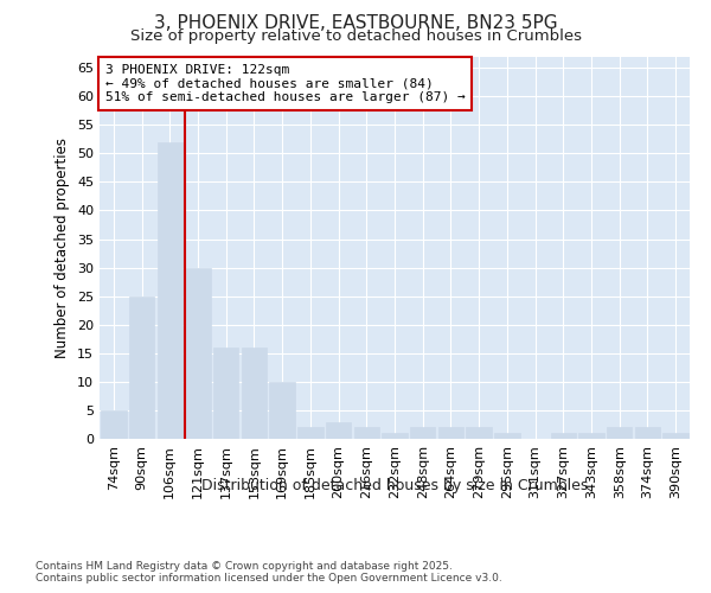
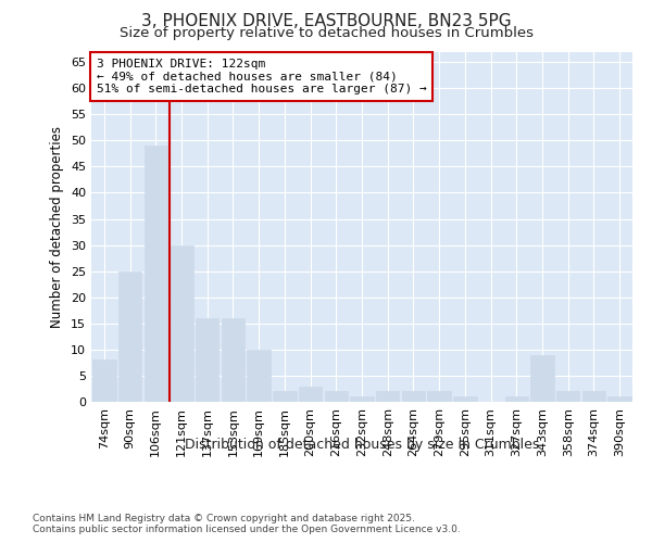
74sqm: 5 -> 8
106sqm: 52 -> 49
343sqm: 1 -> 9
